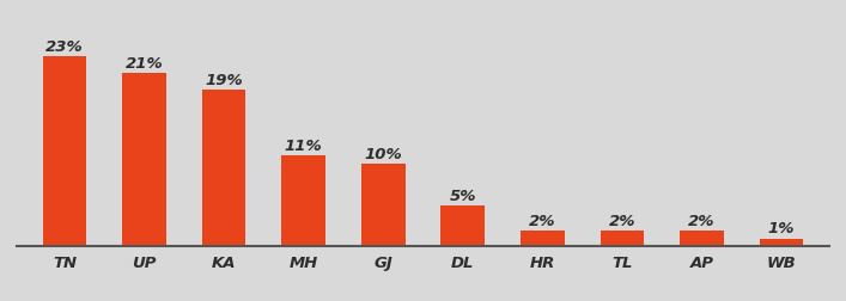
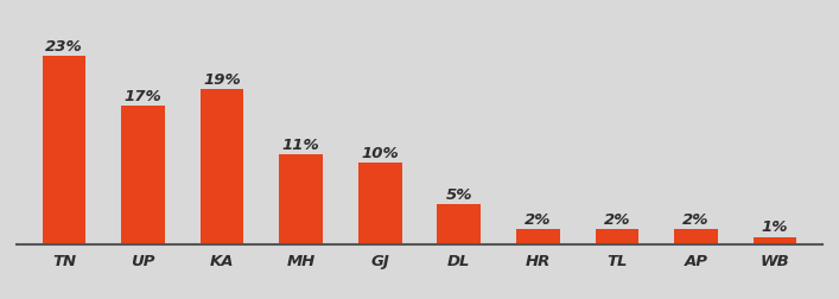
UP: 21% -> 17%
